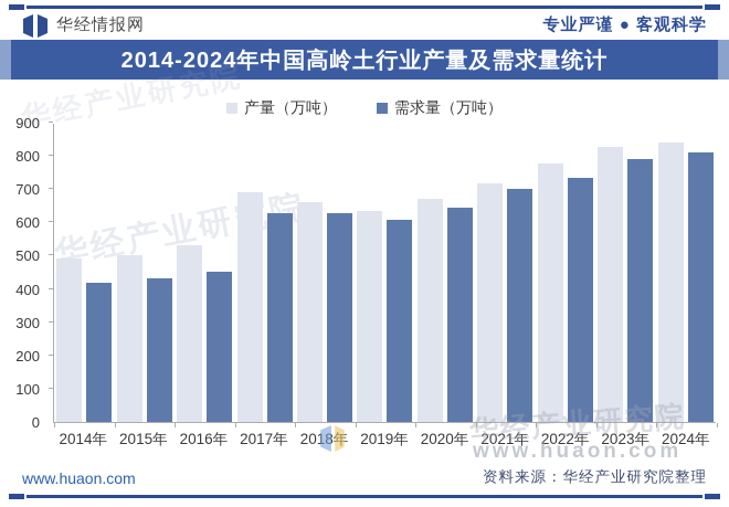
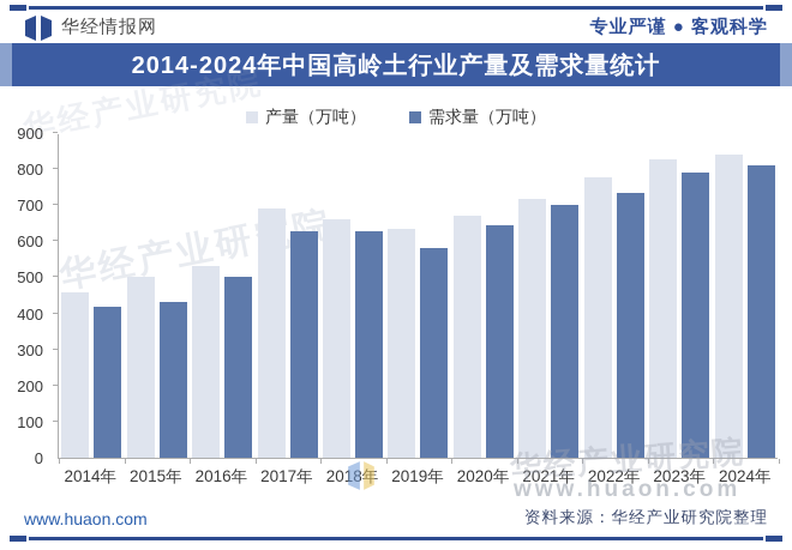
产量（万吨）/2014年: 490 -> 460
需求量（万吨）/2016年: 450 -> 500
需求量（万吨）/2019年: 610 -> 580
